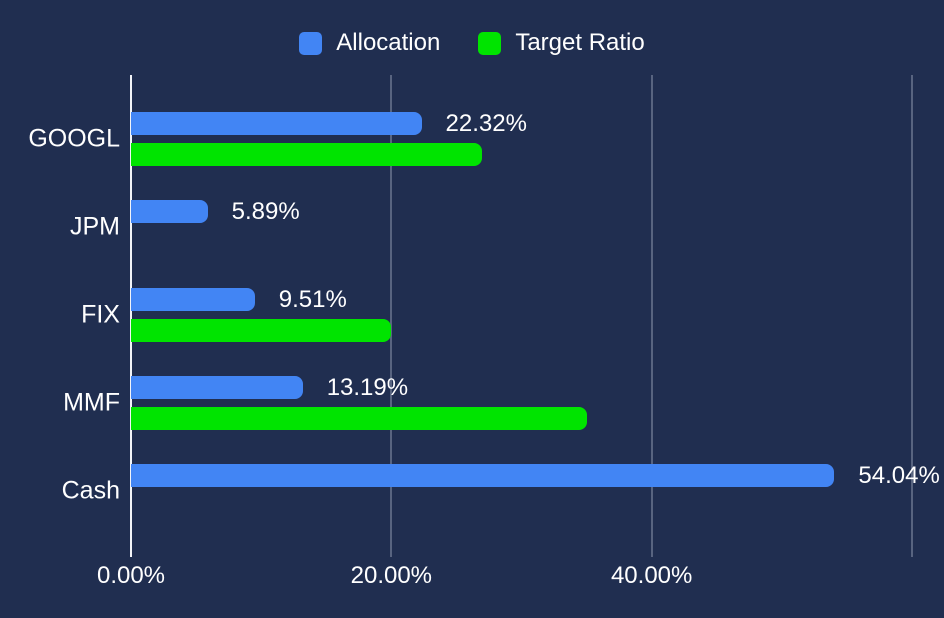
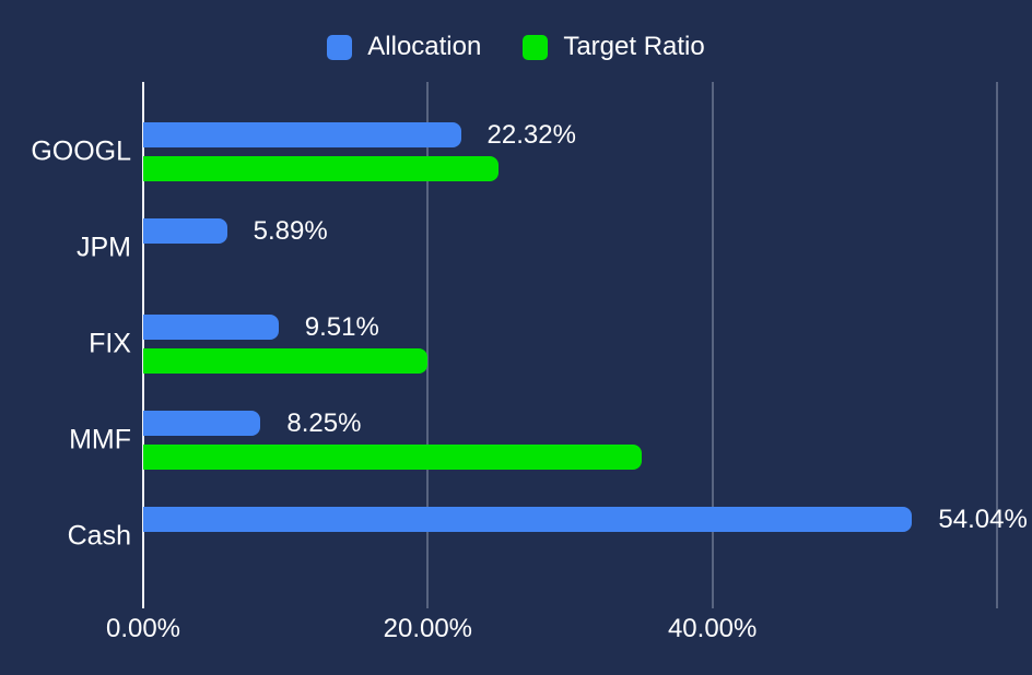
Target Ratio/GOOGL: 27% -> 25%
Allocation/MMF: 13.19% -> 8.25%
